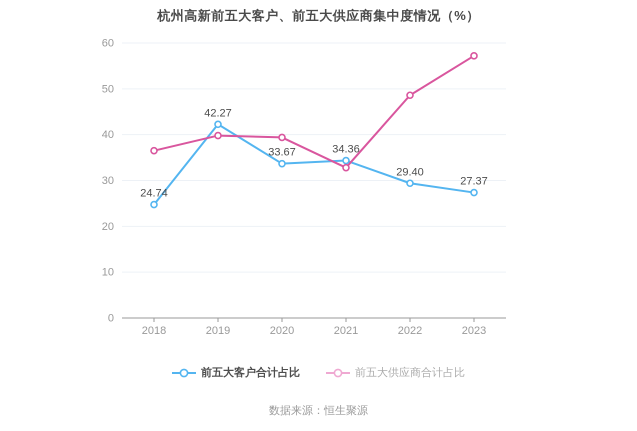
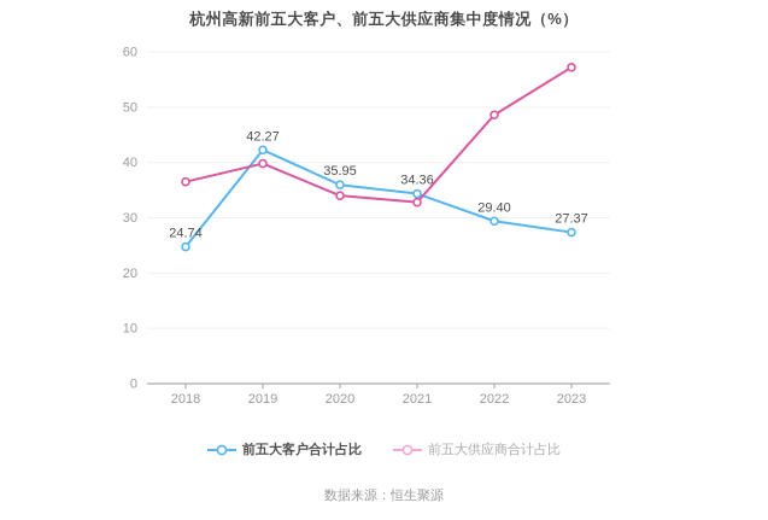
前五大客户合计占比/2020: 33.67 -> 35.95
前五大供应商合计占比/2020: 39 -> 34
